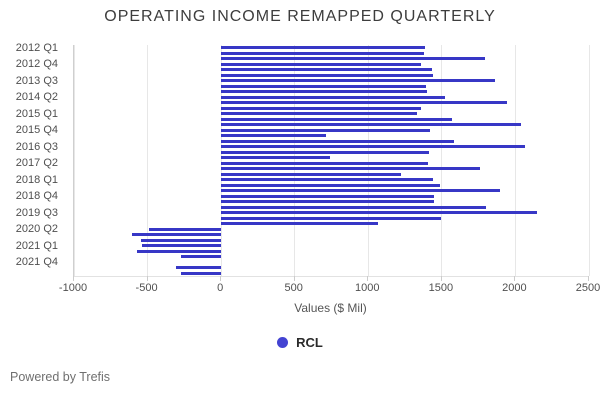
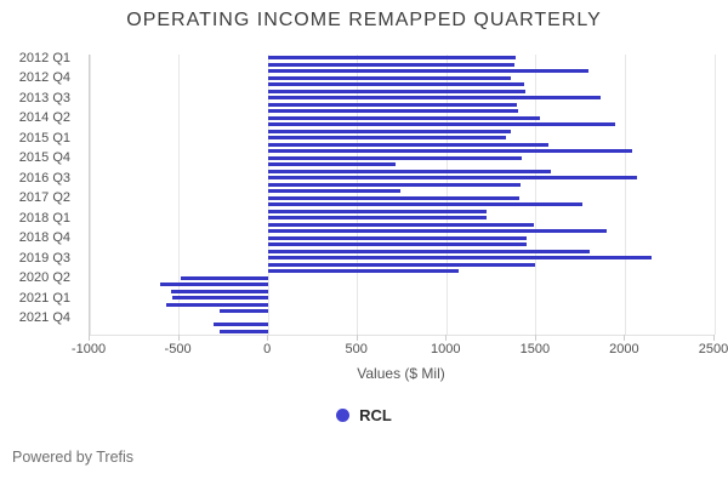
2018 Q1: 1440 -> 1220
